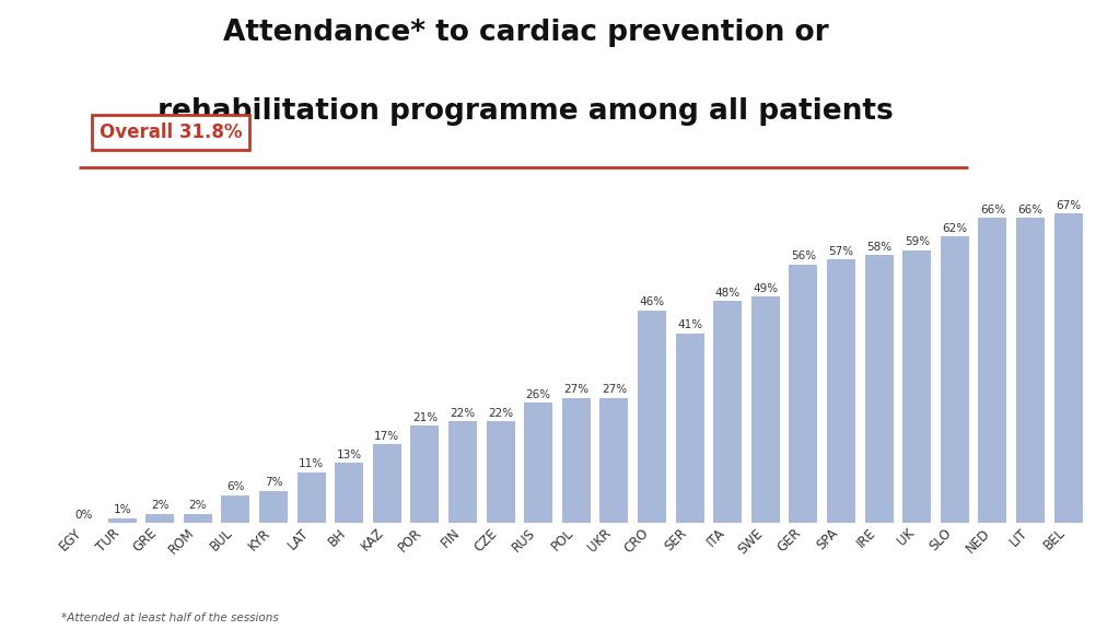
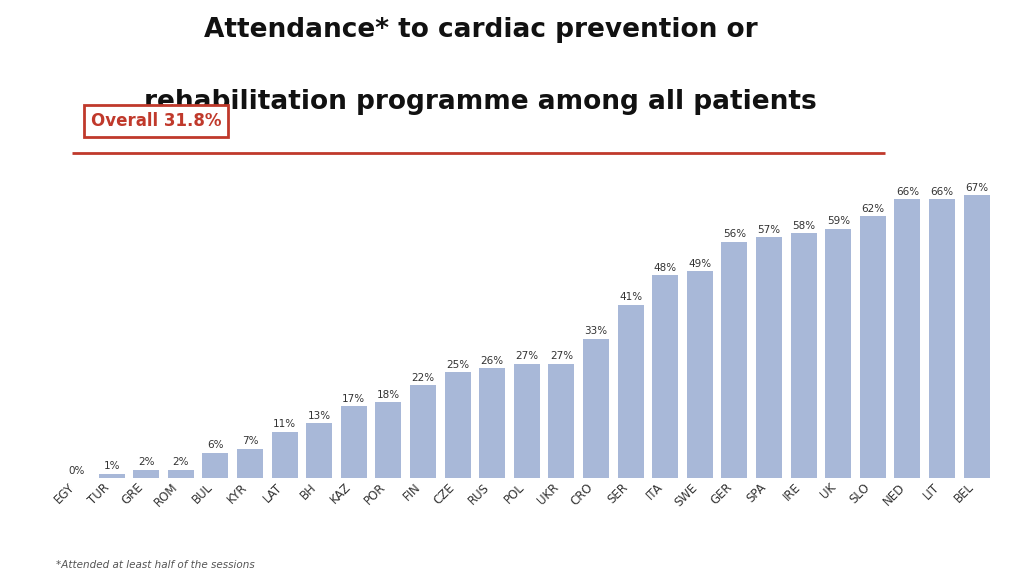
POR: 21% -> 18%
CZE: 22% -> 25%
CRO: 46% -> 33%
